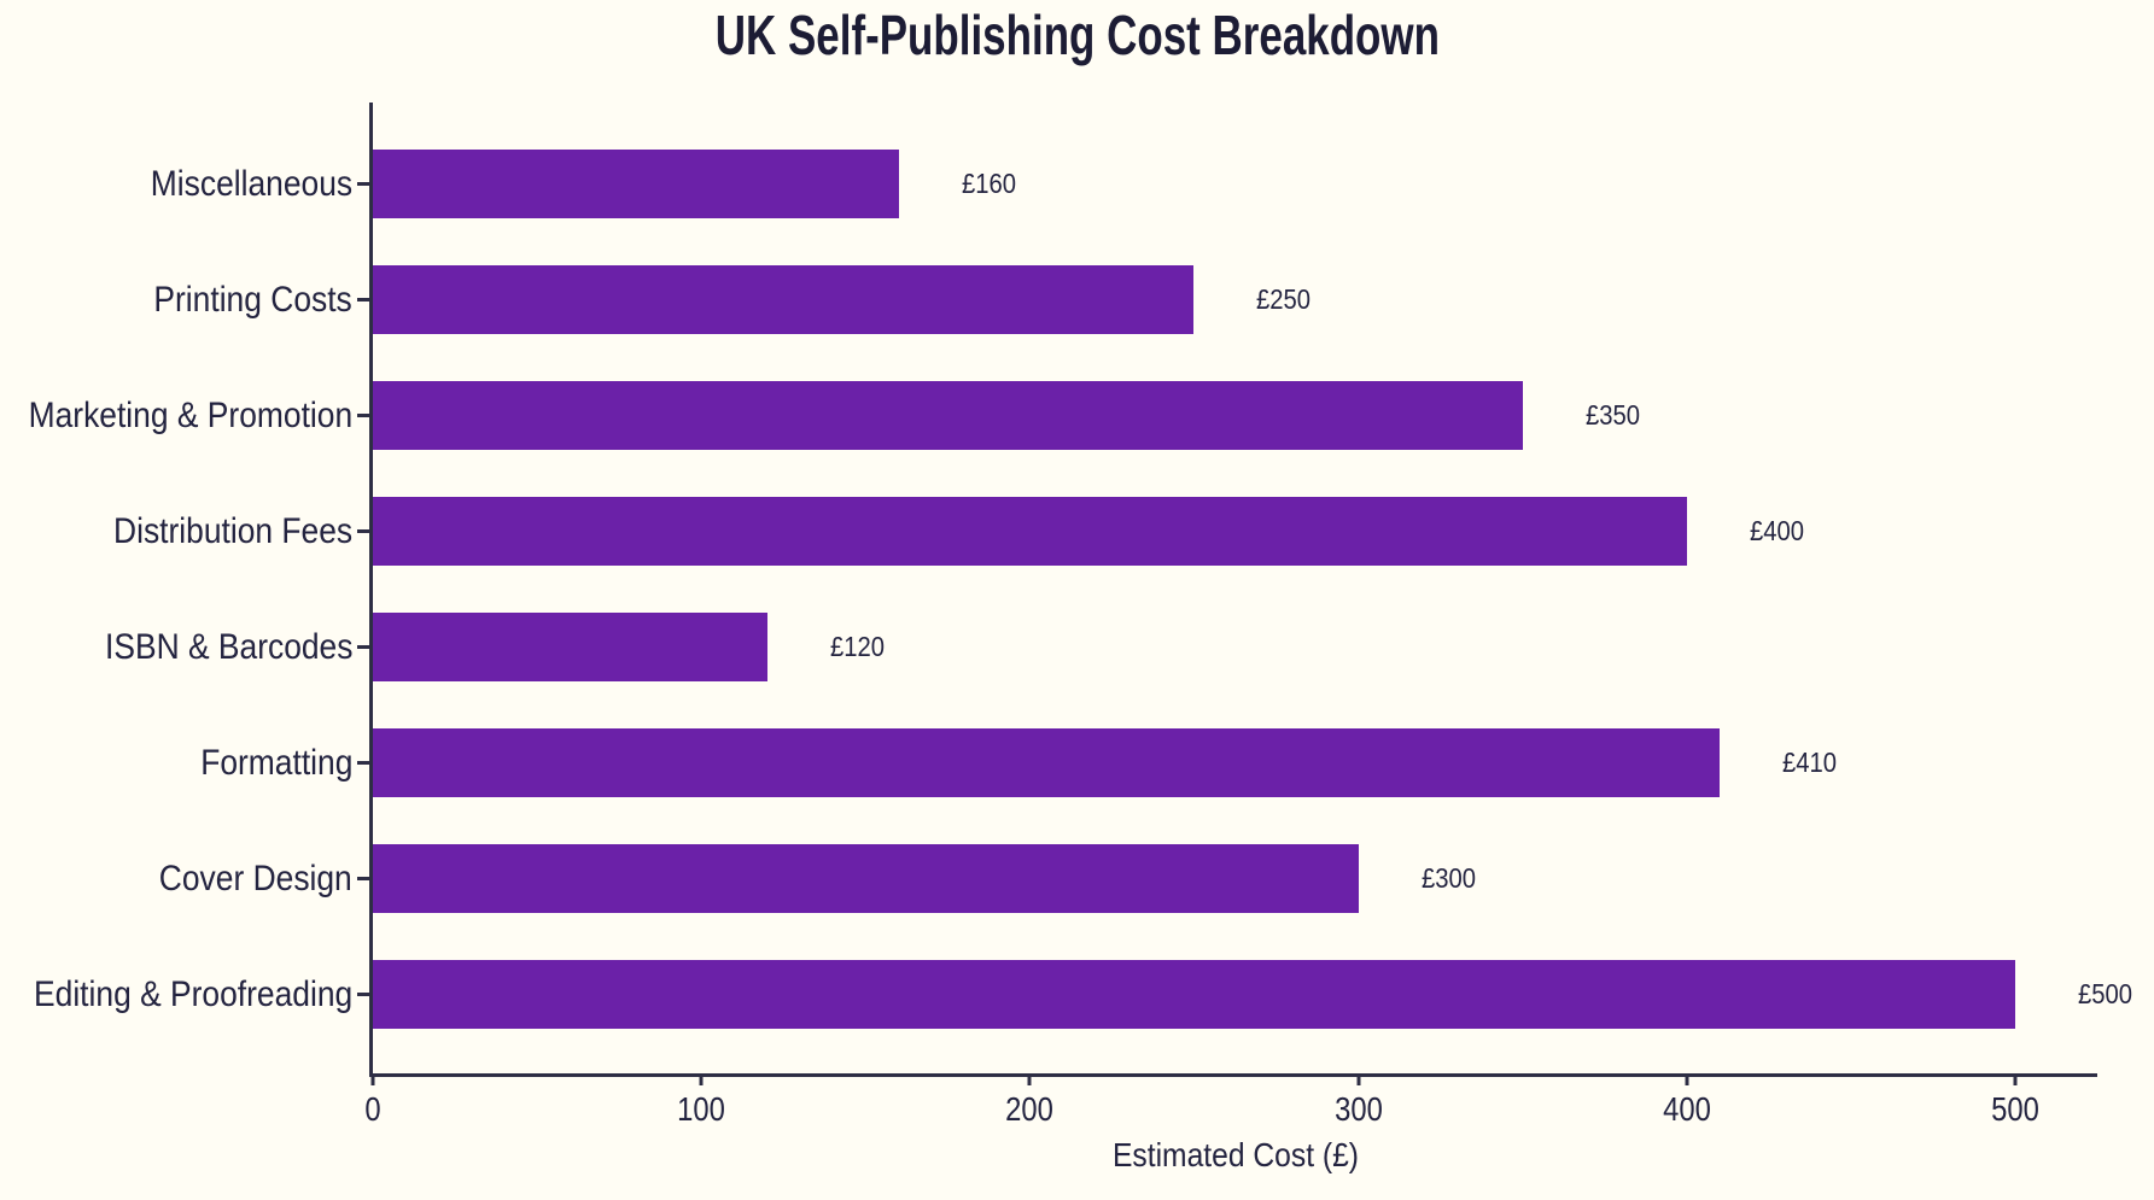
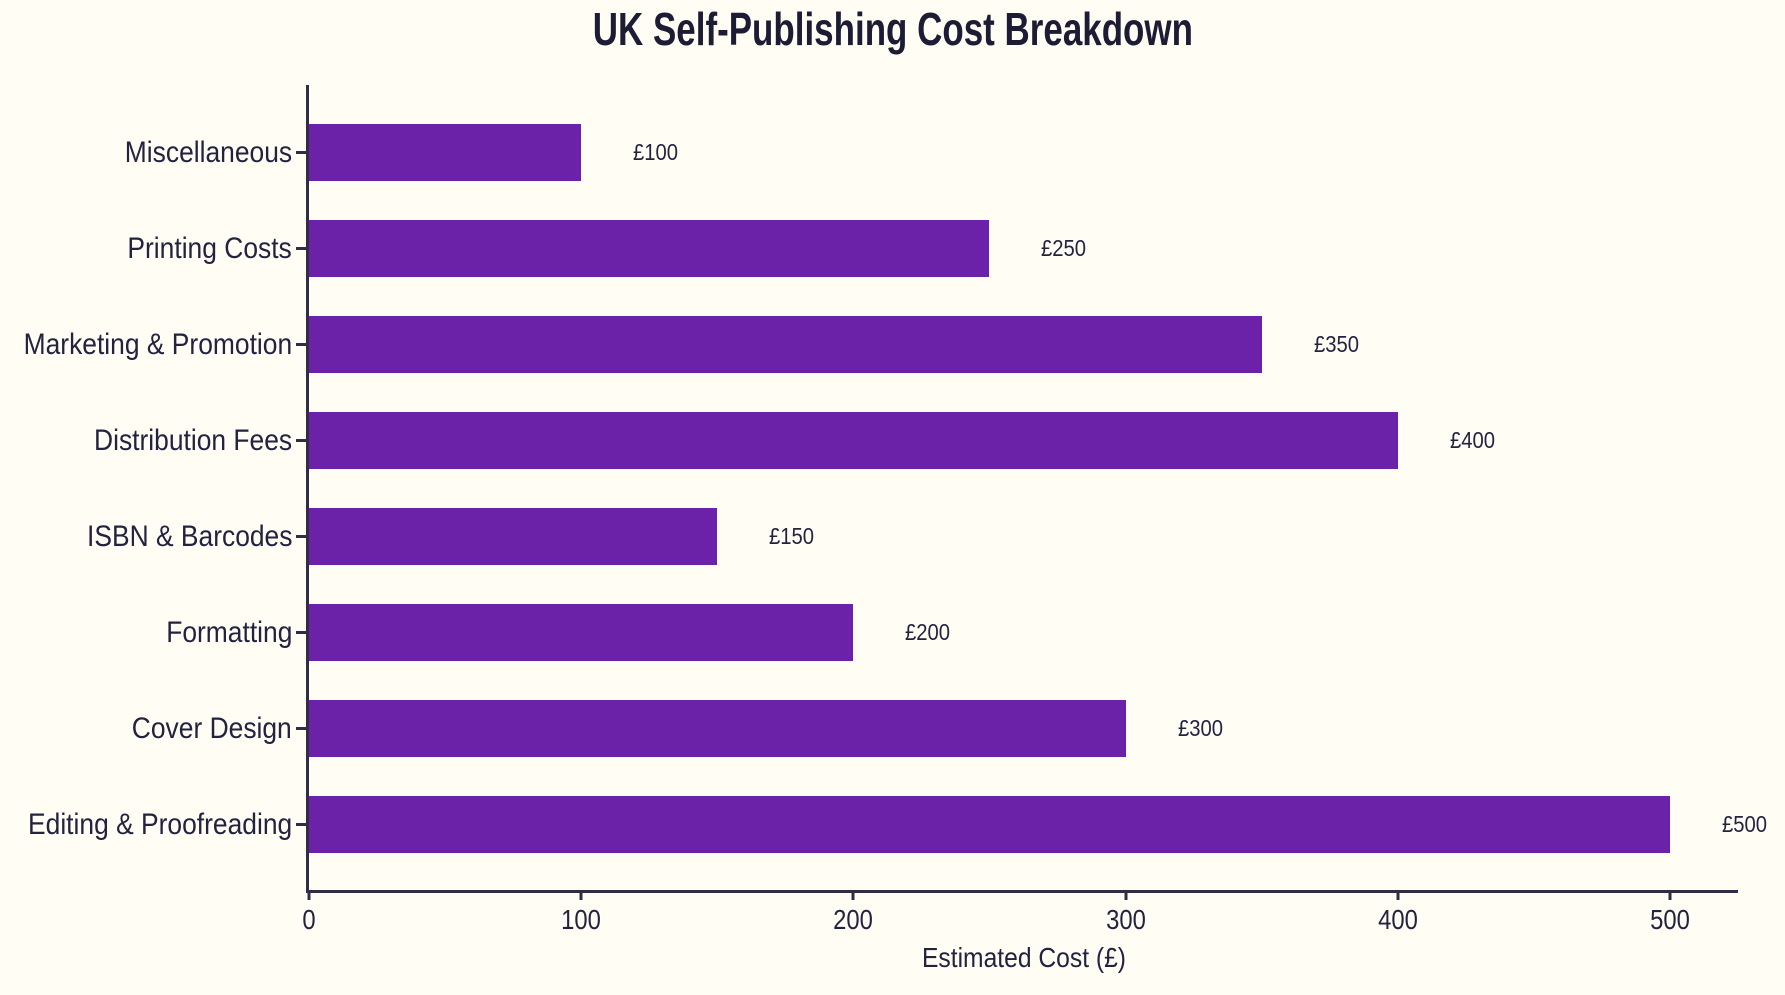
Miscellaneous: £160 -> £100
ISBN & Barcodes: £120 -> £150
Formatting: £410 -> £200
